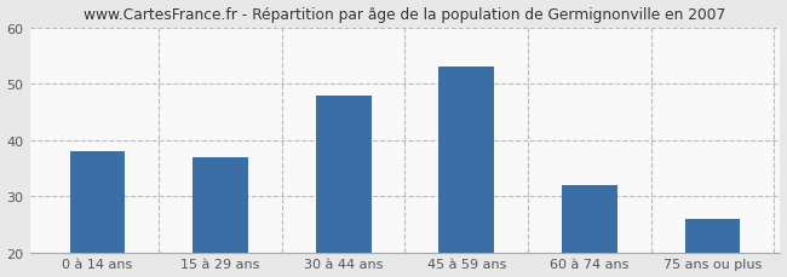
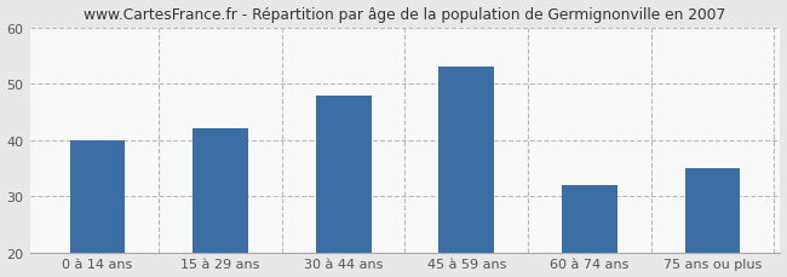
0 à 14 ans: 38 -> 40
15 à 29 ans: 37 -> 42
75 ans ou plus: 26 -> 35
